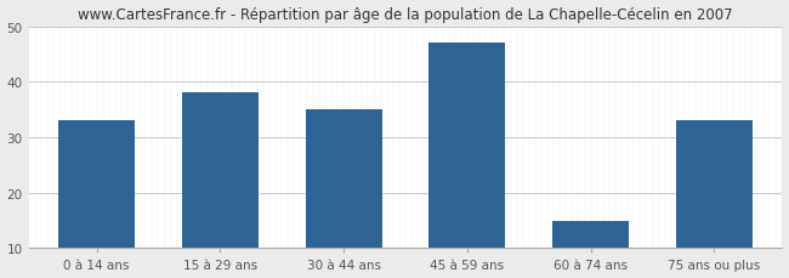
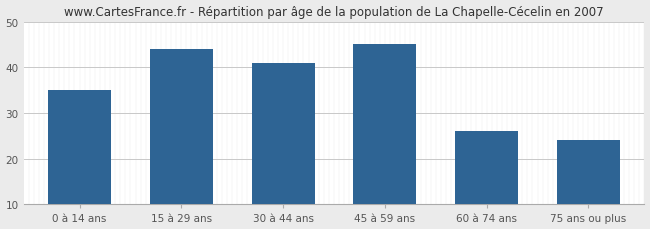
0 à 14 ans: 33 -> 35
15 à 29 ans: 38 -> 44
30 à 44 ans: 35 -> 41
45 à 59 ans: 47 -> 45
60 à 74 ans: 15 -> 26
75 ans ou plus: 33 -> 24
